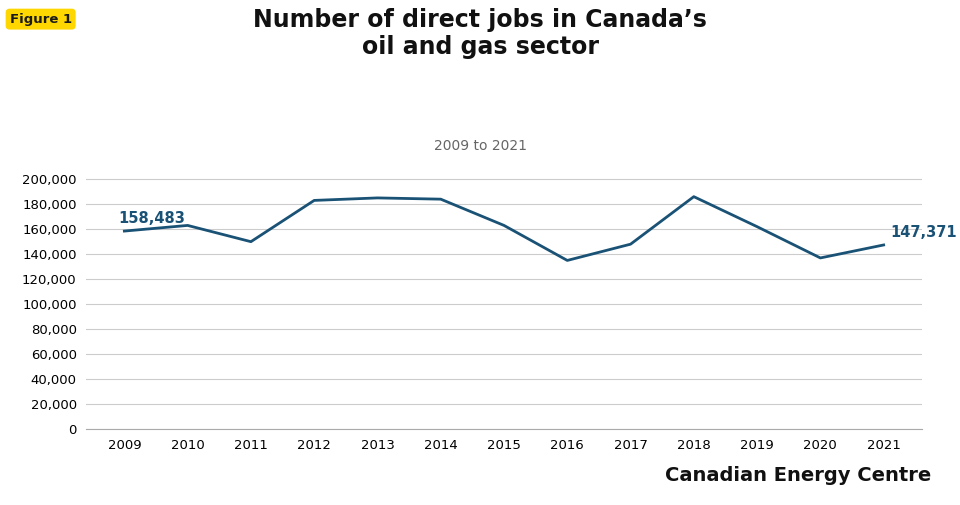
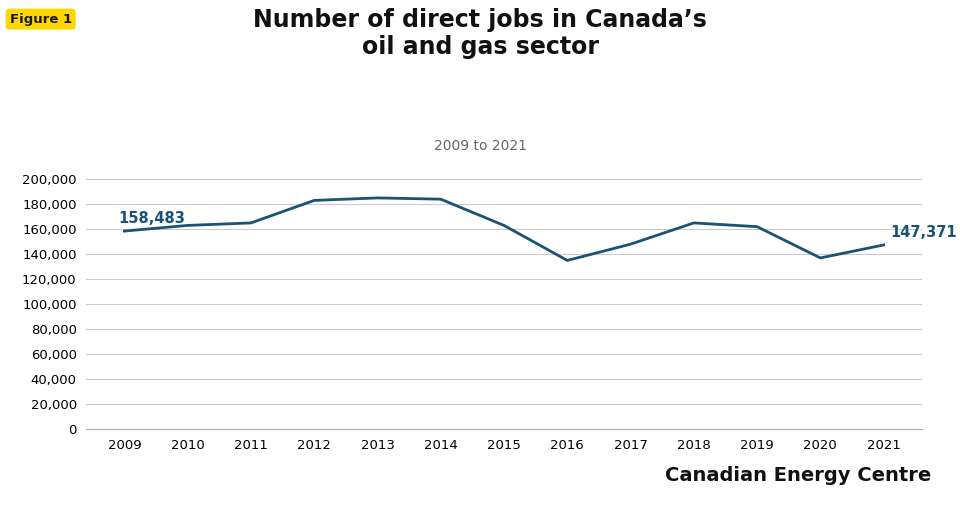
2011: 150,000 -> 165,000
2018: 186,000 -> 165,000
